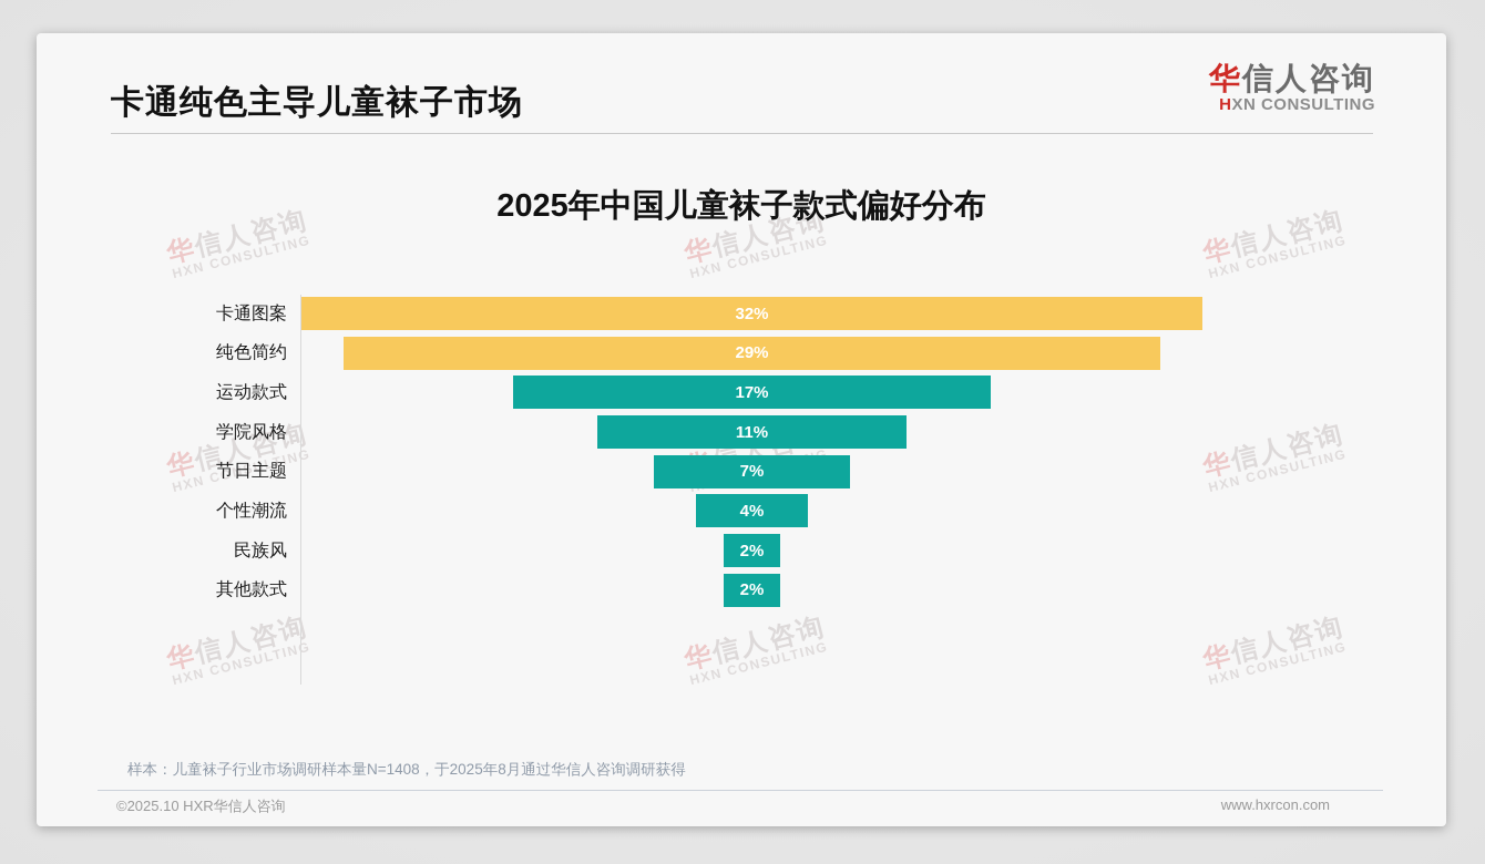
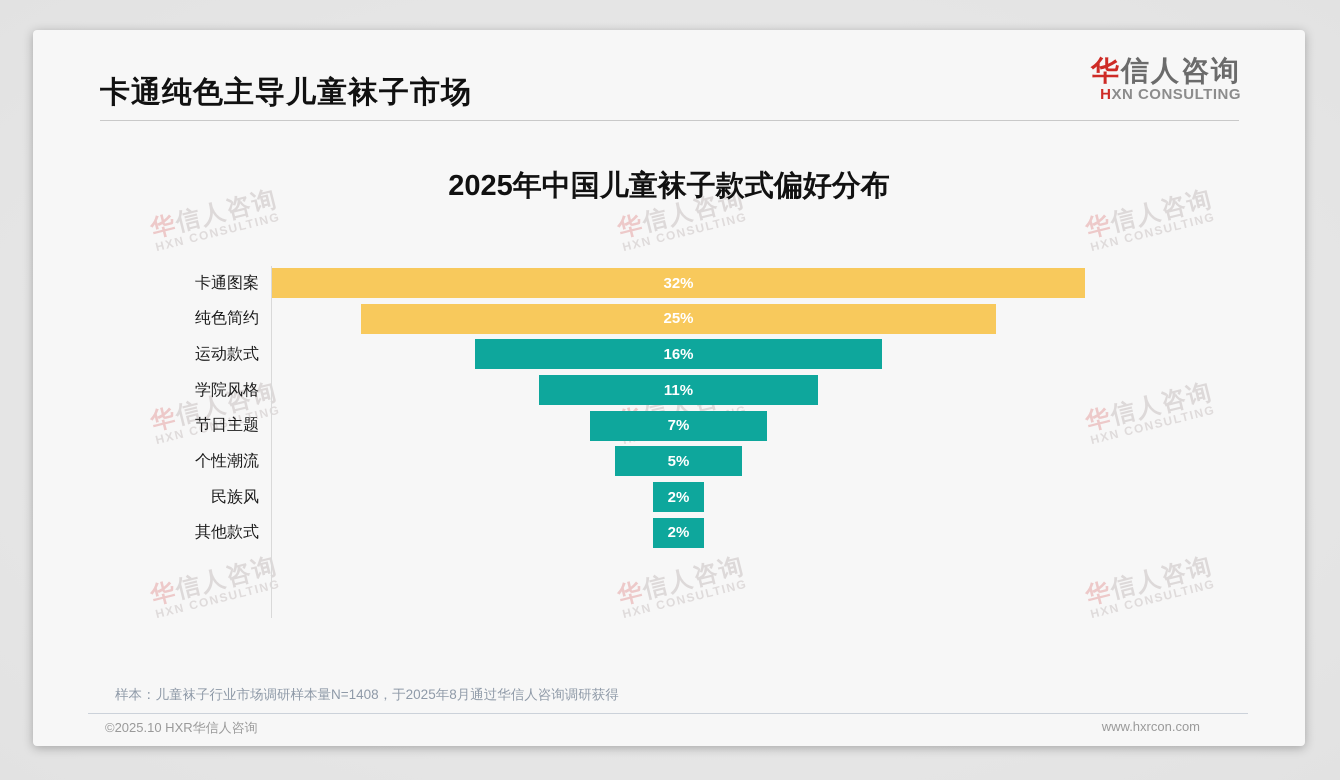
纯色简约: 29% -> 25%
运动款式: 17% -> 16%
个性潮流: 4% -> 5%
